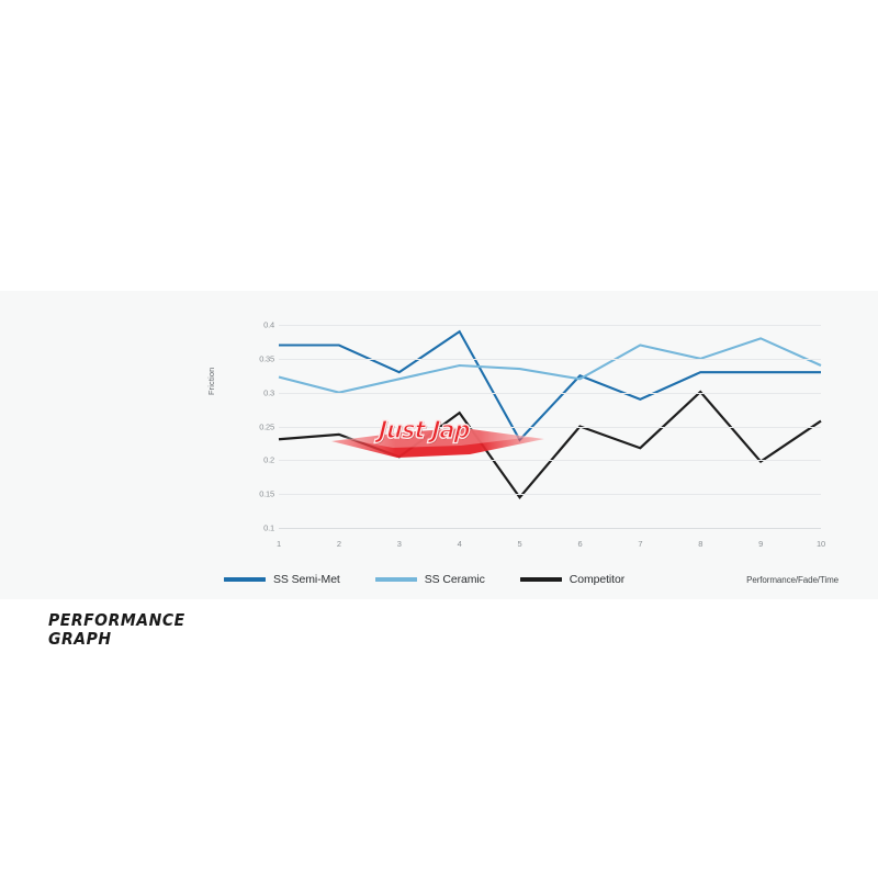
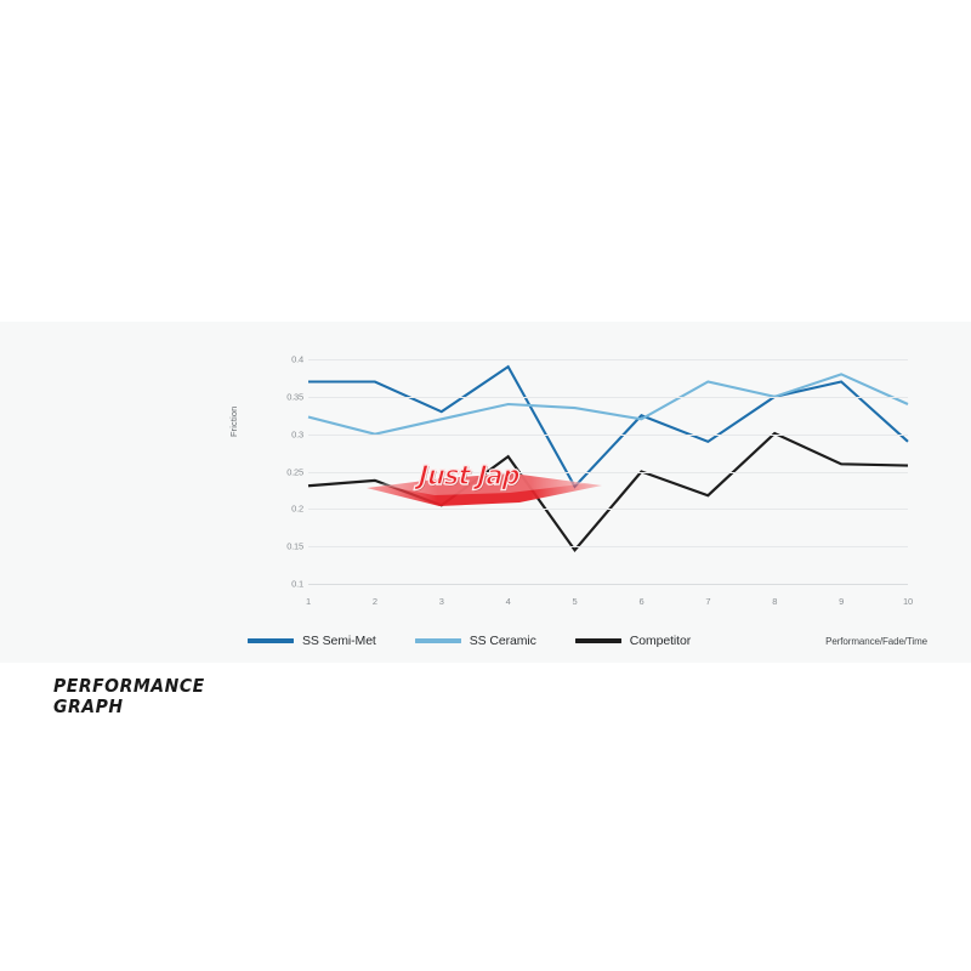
SS Semi-Met/8: 0.33 -> 0.35
SS Semi-Met/9: 0.33 -> 0.37
Competitor/9: 0.20 -> 0.26
SS Semi-Met/10: 0.33 -> 0.29
